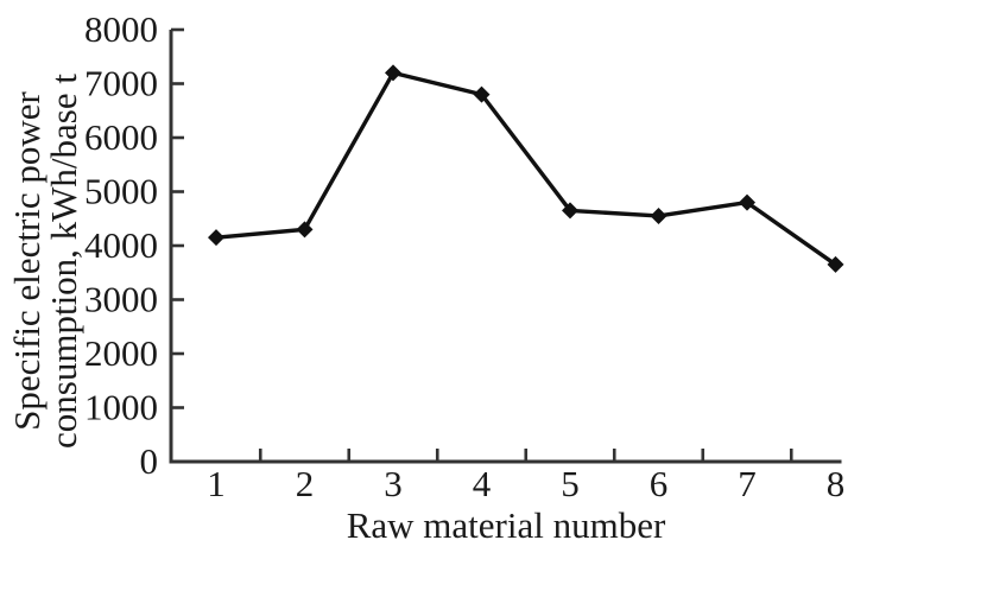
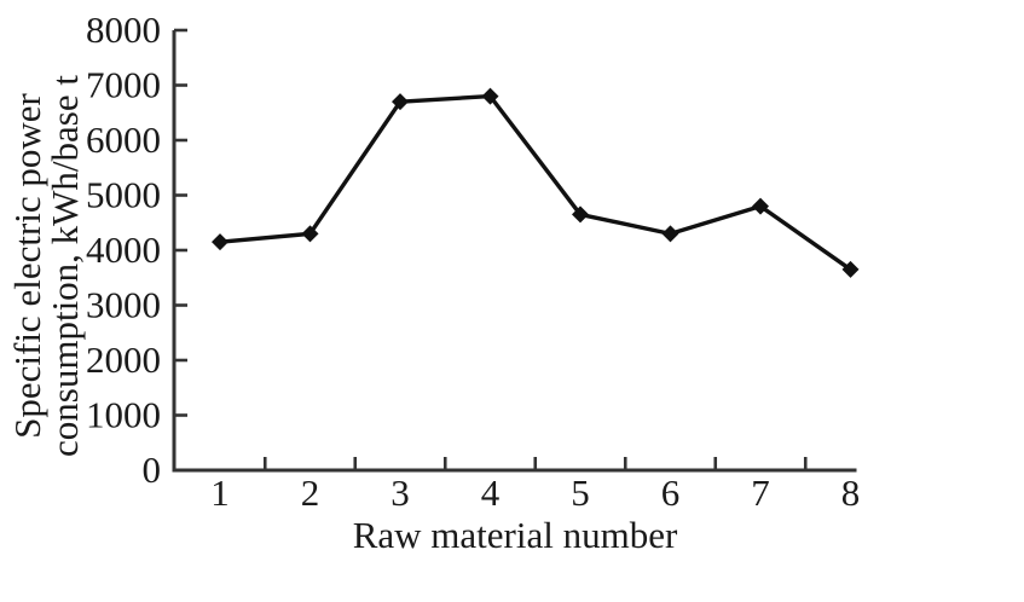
3: 7200 -> 6700
6: 4600 -> 4300
